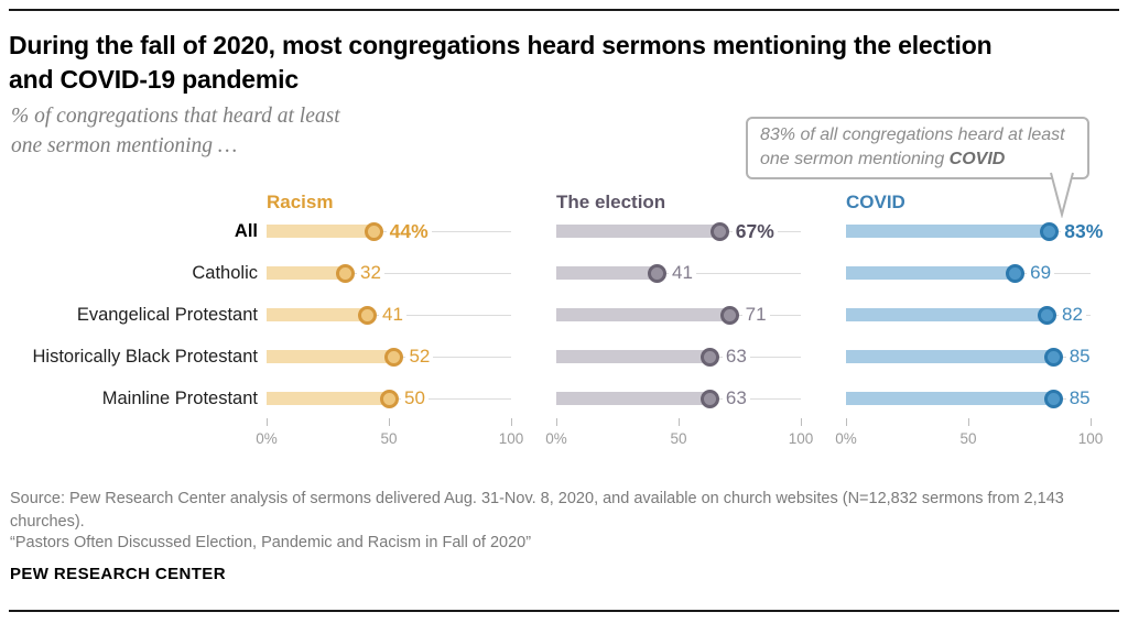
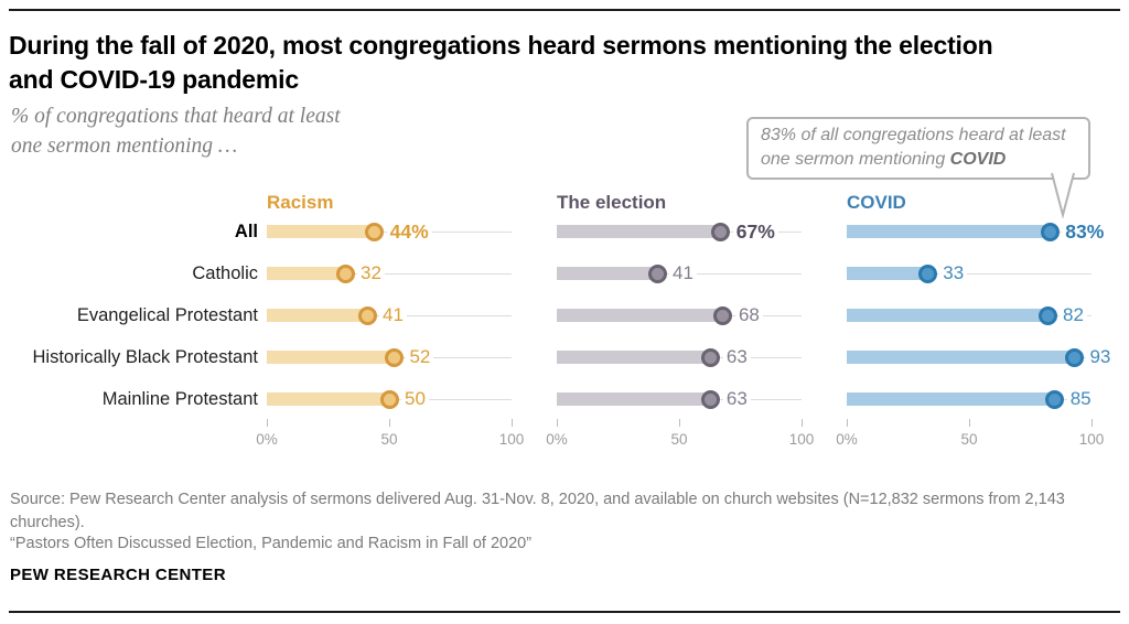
COVID/Catholic: 69 -> 33
The election/Evangelical Protestant: 71 -> 68
COVID/Historically Black Protestant: 85 -> 93
